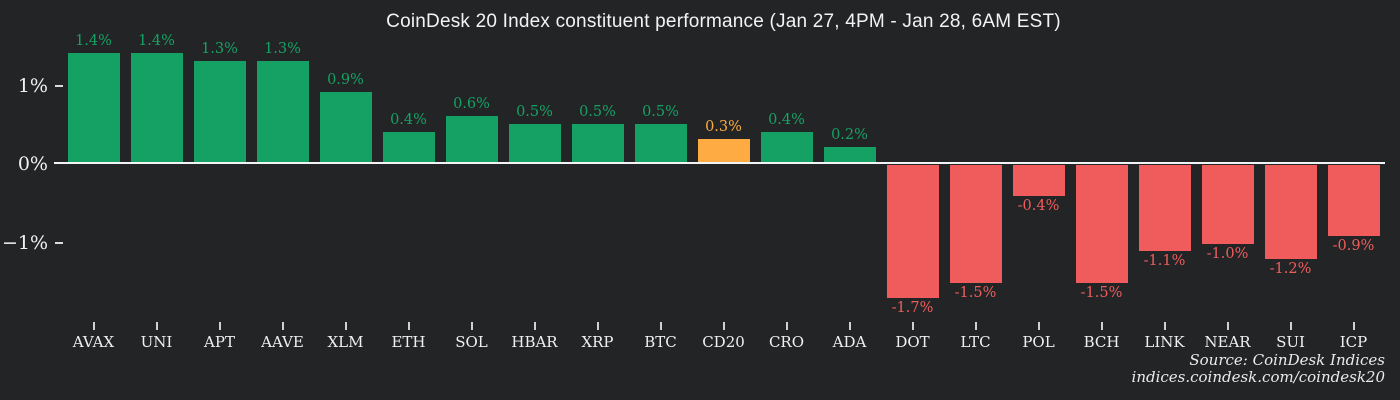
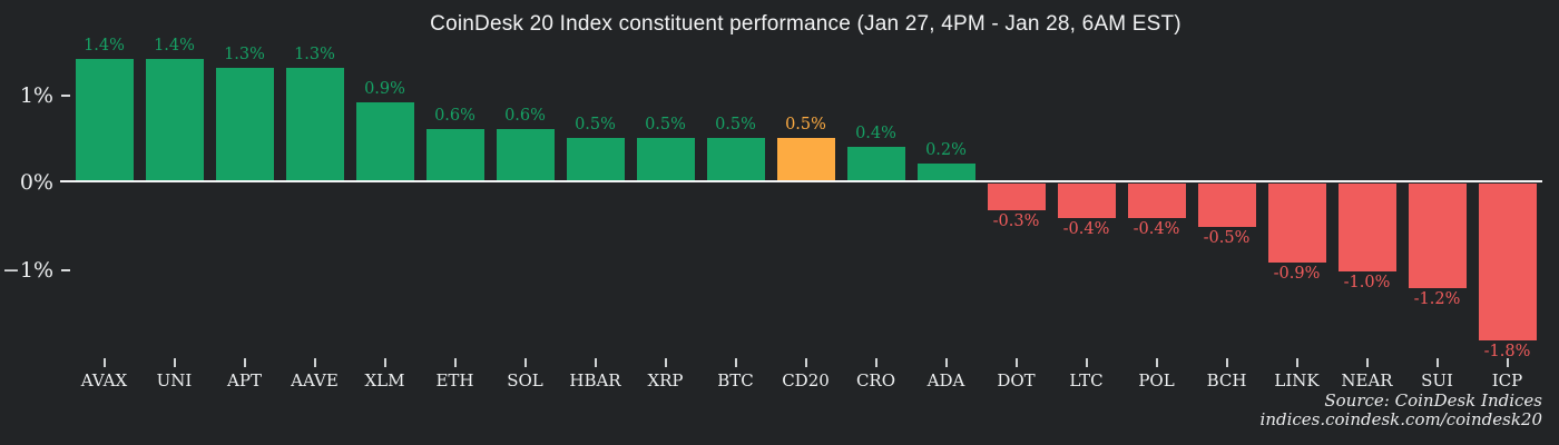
ETH: 0.4% -> 0.6%
CD20: 0.3% -> 0.5%
DOT: -1.7% -> -0.3%
LTC: -1.5% -> -0.4%
BCH: -1.5% -> -0.5%
LINK: -1.1% -> -0.9%
ICP: -0.9% -> -1.8%
